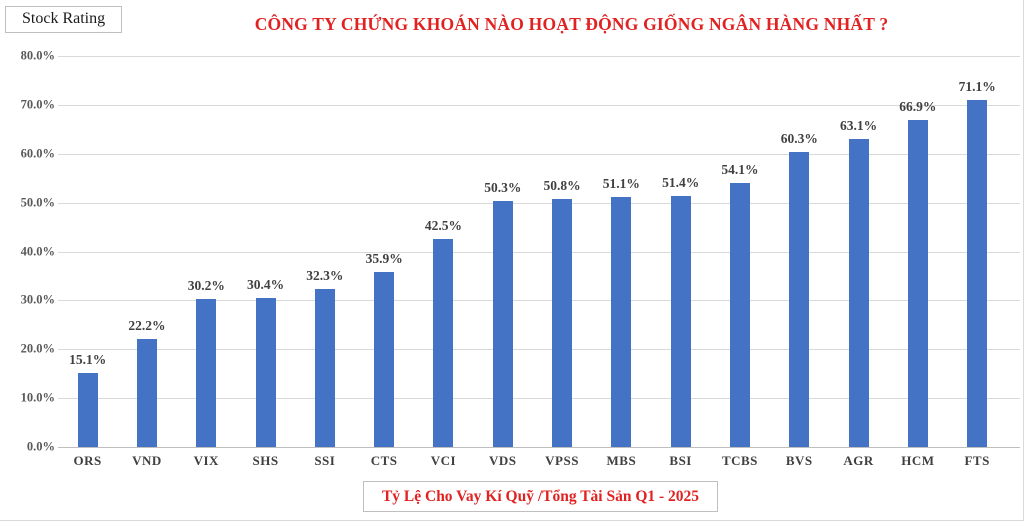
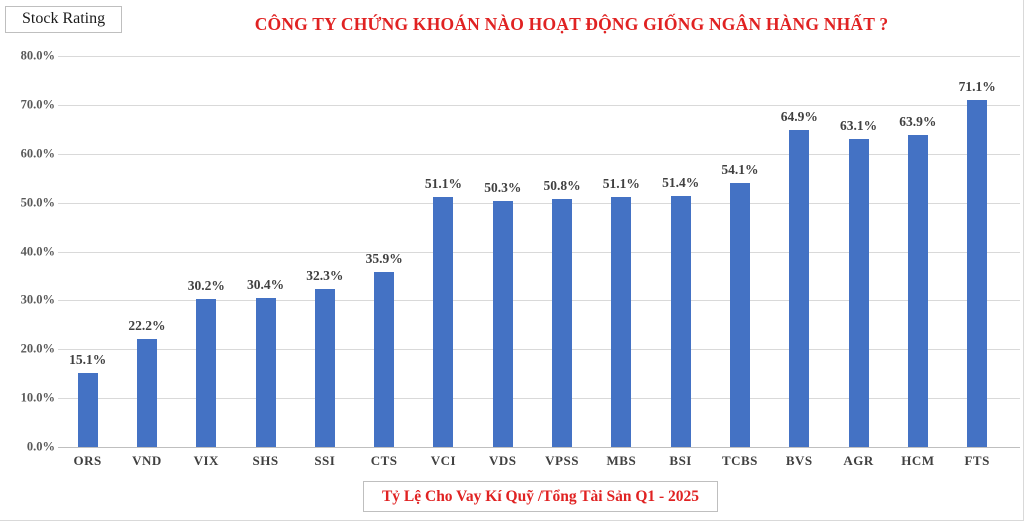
VCI: 42.5% -> 51.1%
BVS: 60.3% -> 64.9%
HCM: 66.9% -> 63.9%
